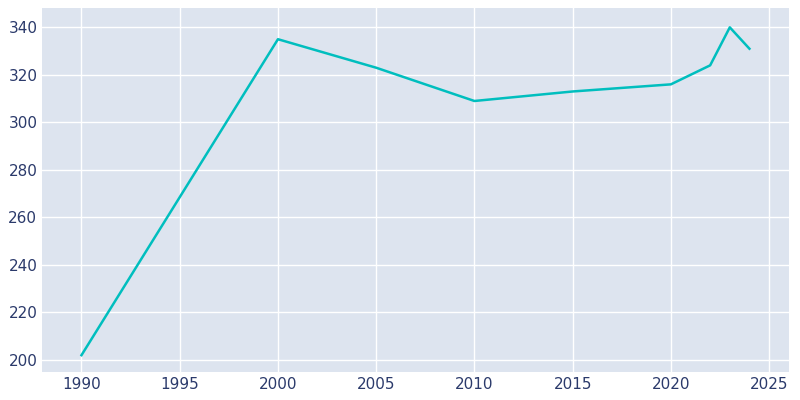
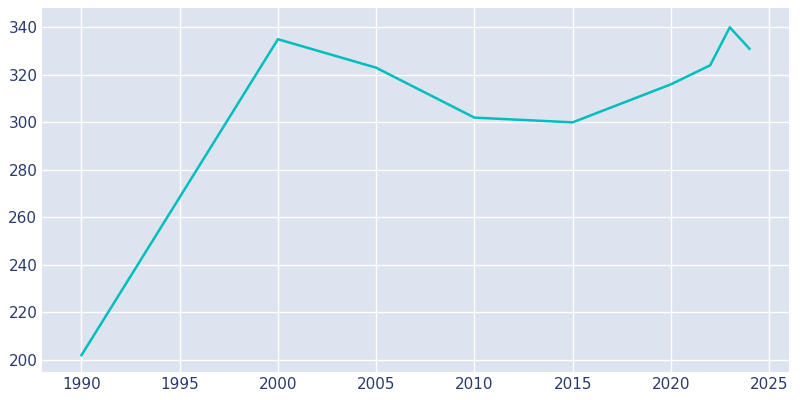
2010: 309 -> 302
2015: 313 -> 300
